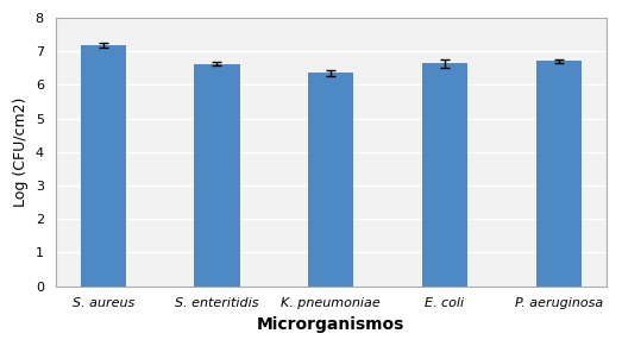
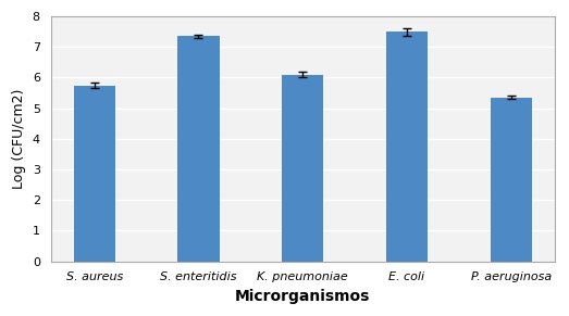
S. aureus: 7.18 -> 5.75
S. enteritidis: 6.63 -> 7.35
K. pneumoniae: 6.37 -> 6.10
E. coli: 6.64 -> 7.50
P. aeruginosa: 6.72 -> 5.35
